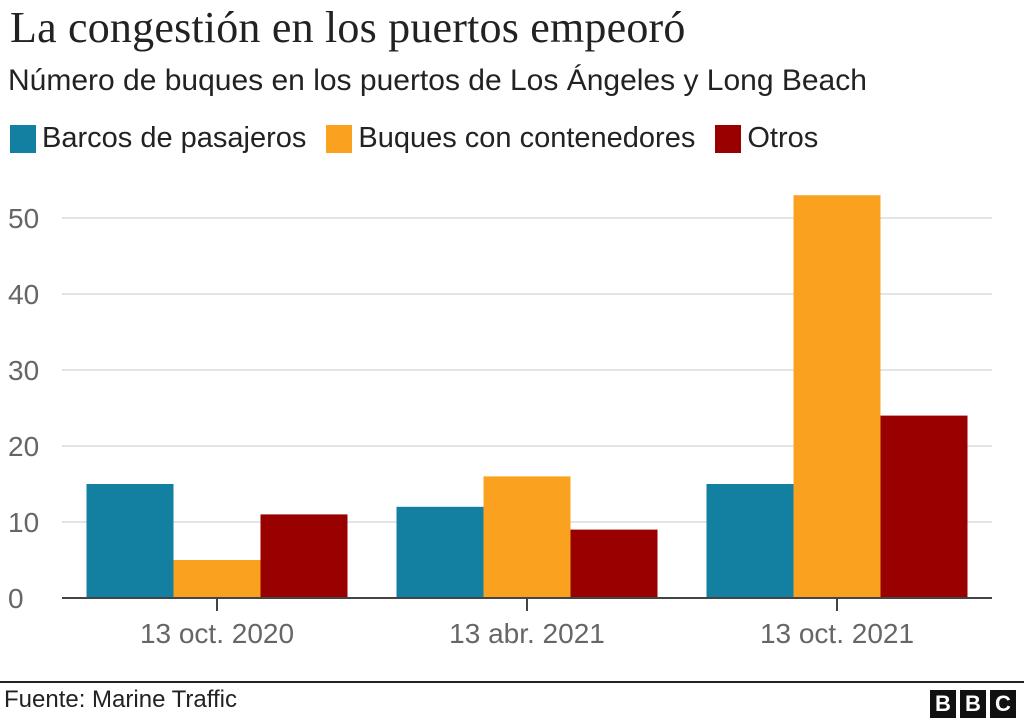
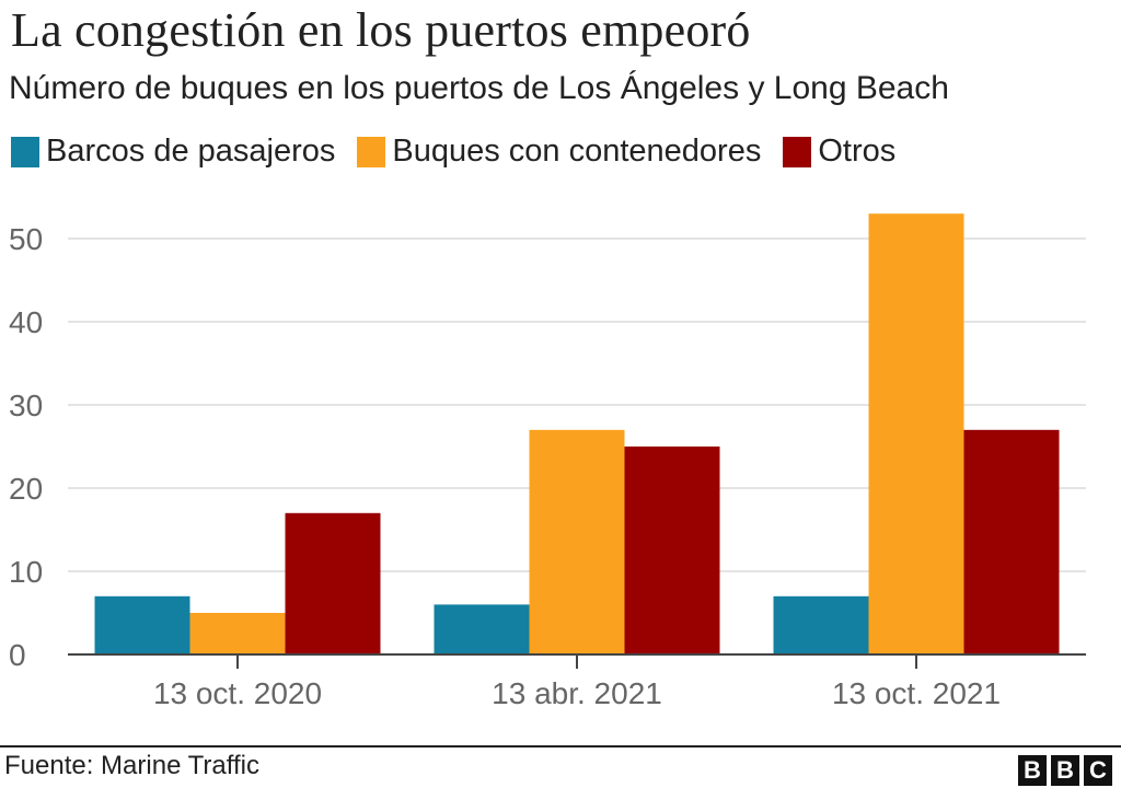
Barcos de pasajeros/13 oct. 2020: 15 -> 7
Otros/13 oct. 2020: 11 -> 17
Barcos de pasajeros/13 abr. 2021: 12 -> 6
Buques con contenedores/13 abr. 2021: 16 -> 27
Otros/13 abr. 2021: 9 -> 25
Barcos de pasajeros/13 oct. 2021: 15 -> 7
Otros/13 oct. 2021: 24 -> 27
